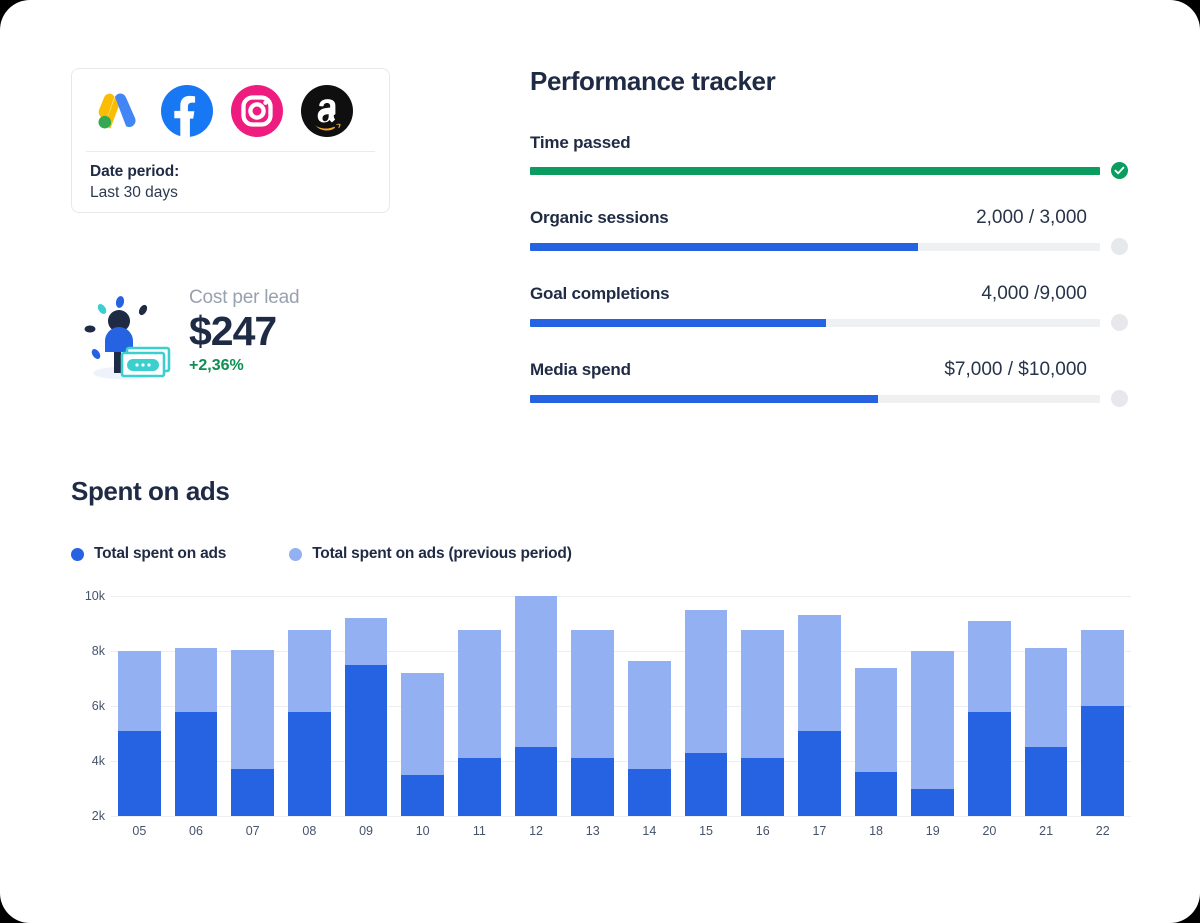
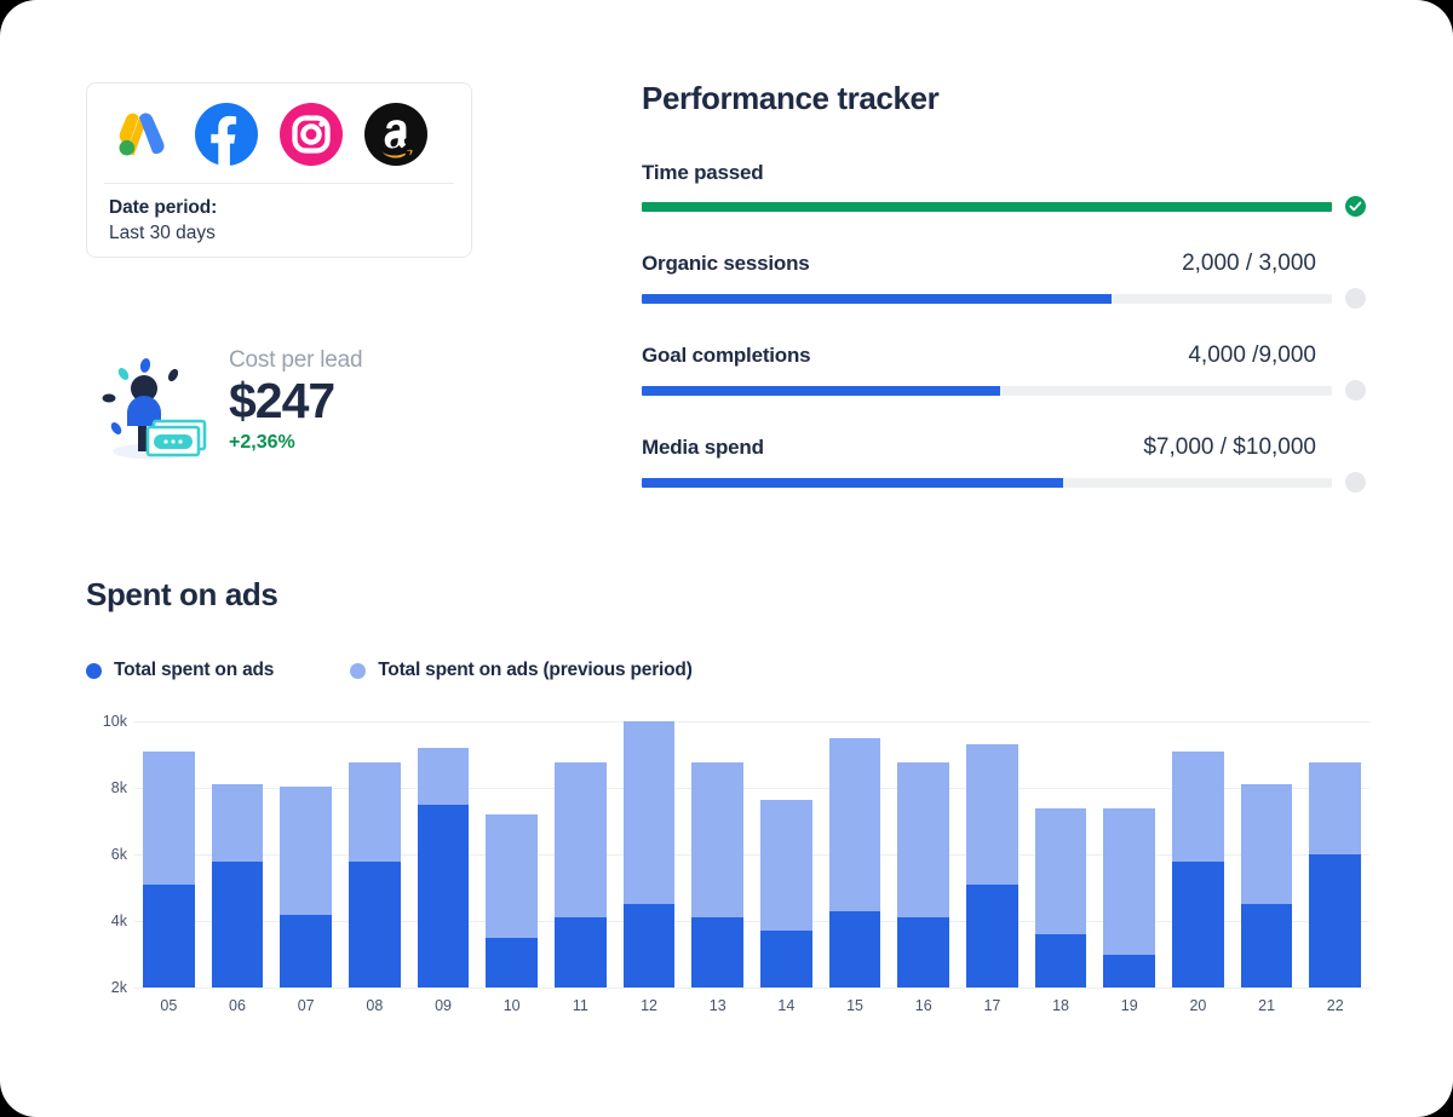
Total spent on ads (previous period)/05: 8.0k -> 9.1k
Total spent on ads/07: 3.7k -> 4.2k
Total spent on ads (previous period)/19: 8.0k -> 7.4k
